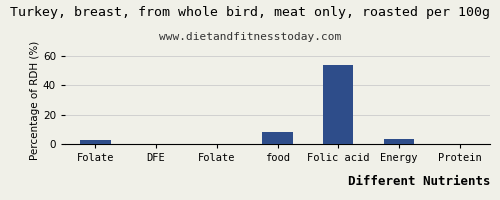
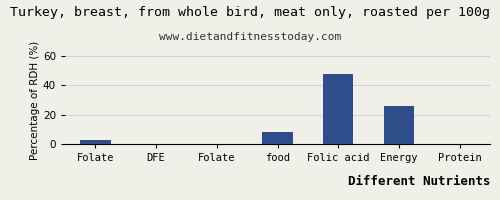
Folic acid: 54 -> 48
Energy: 4 -> 26
